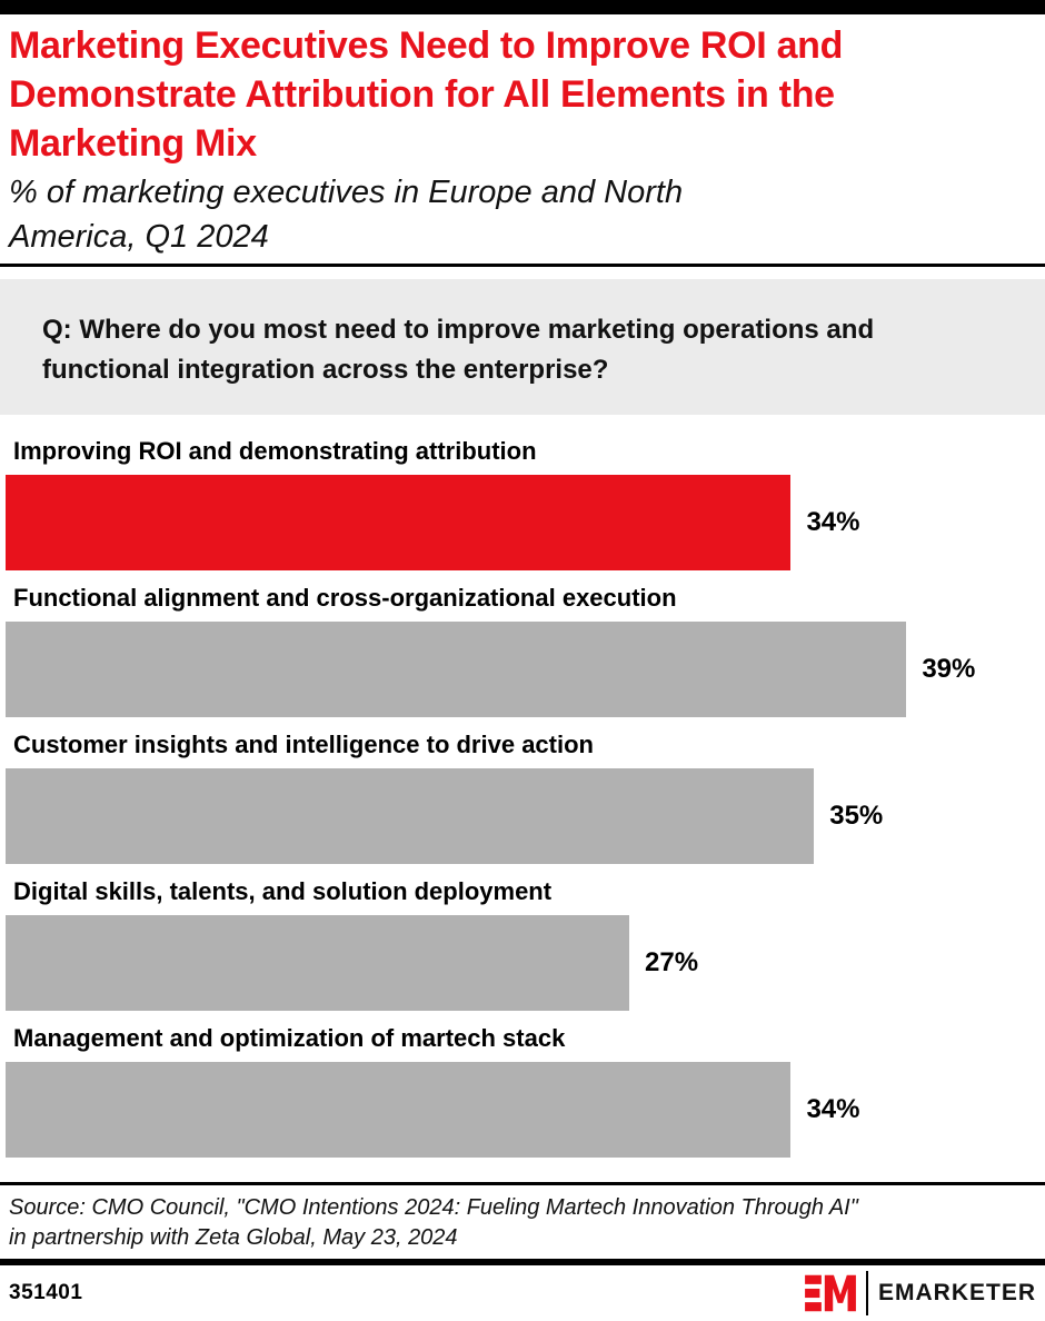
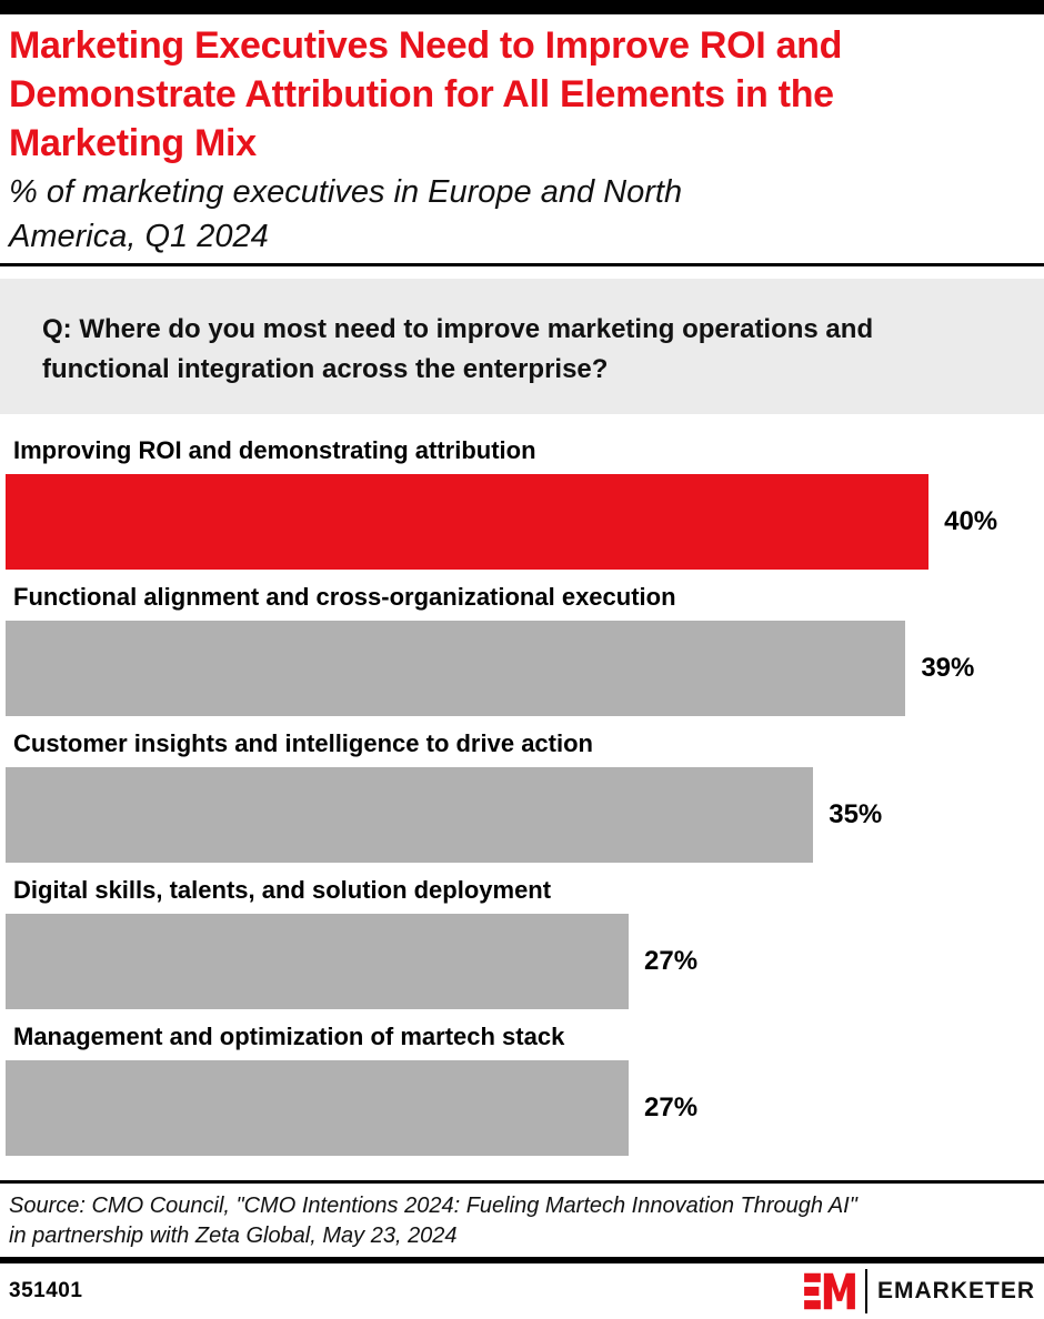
Improving ROI and demonstrating attribution: 34% -> 40%
Management and optimization of martech stack: 34% -> 27%
